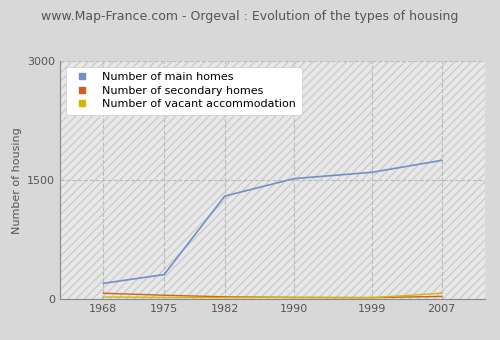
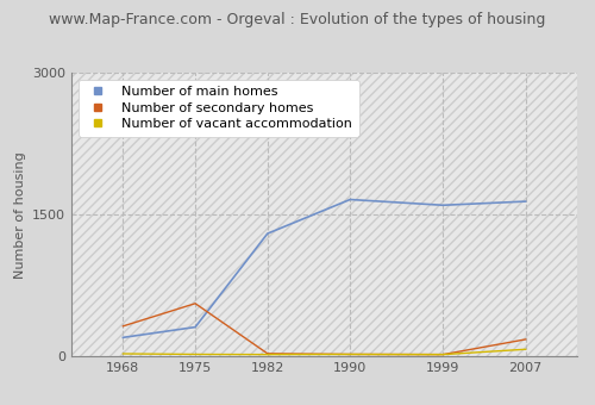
Number of secondary homes/1968: 80 -> 320
Number of secondary homes/1975: 50 -> 560
Number of main homes/1990: 1520 -> 1660
Number of main homes/2007: 1750 -> 1640
Number of secondary homes/2007: 40 -> 180
